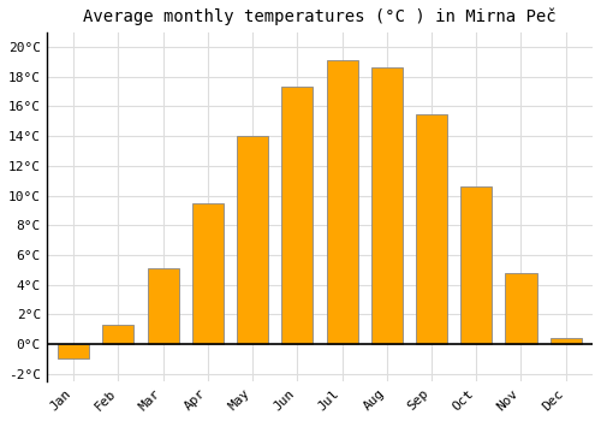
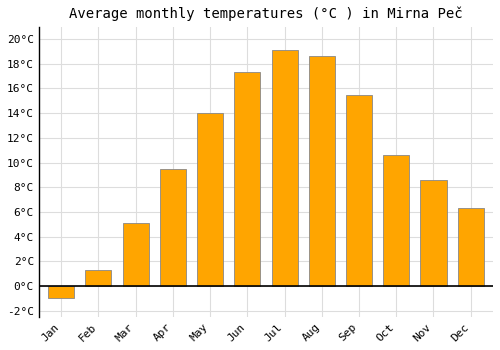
Nov: 4.8°C -> 8.6°C
Dec: 0.4°C -> 6.3°C
